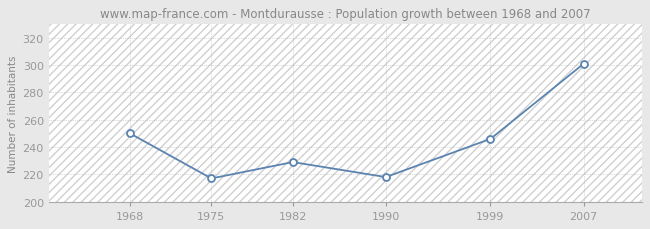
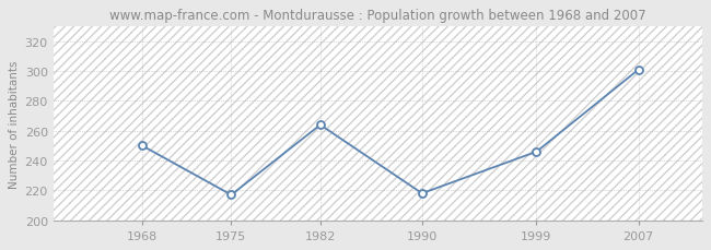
1982: 229 -> 264
